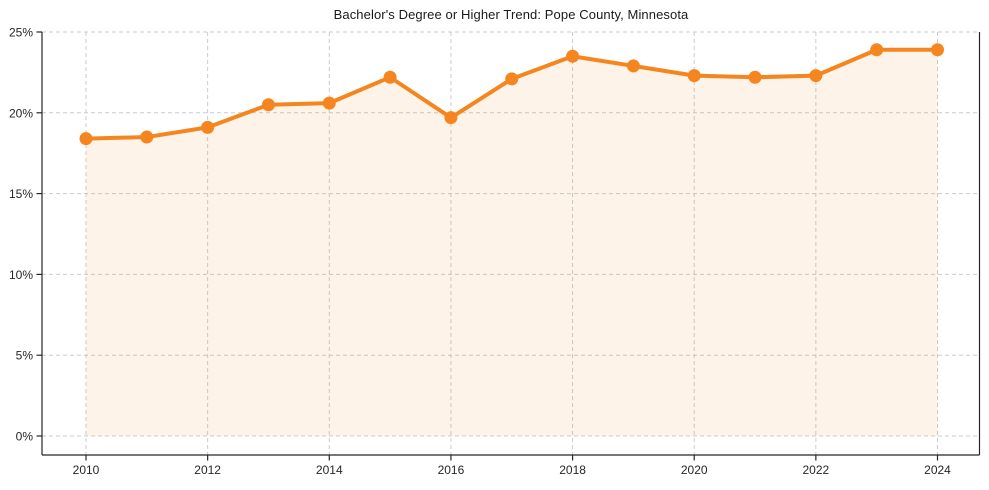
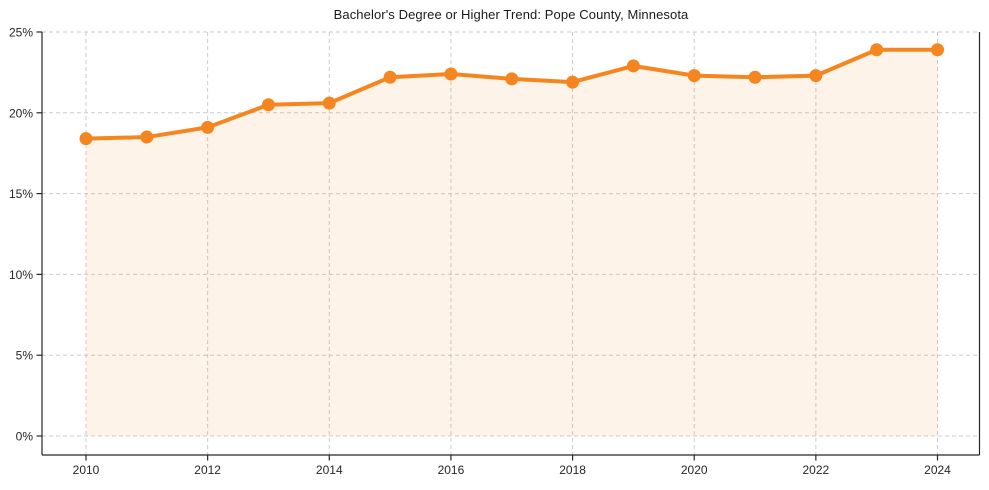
2016: 19.7% -> 22.4%
2018: 23.5% -> 21.9%
